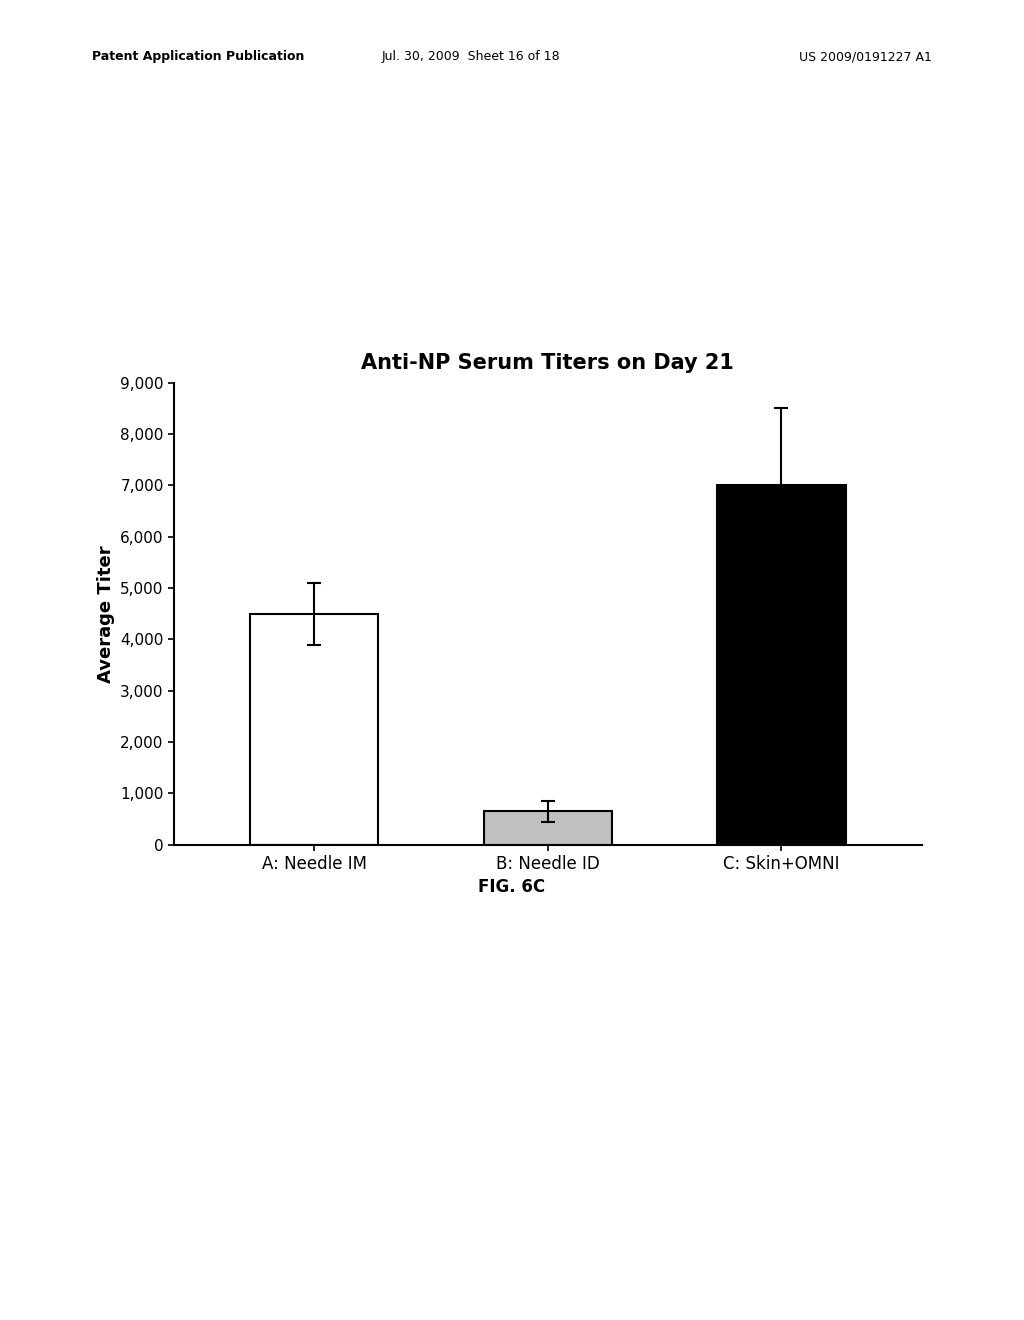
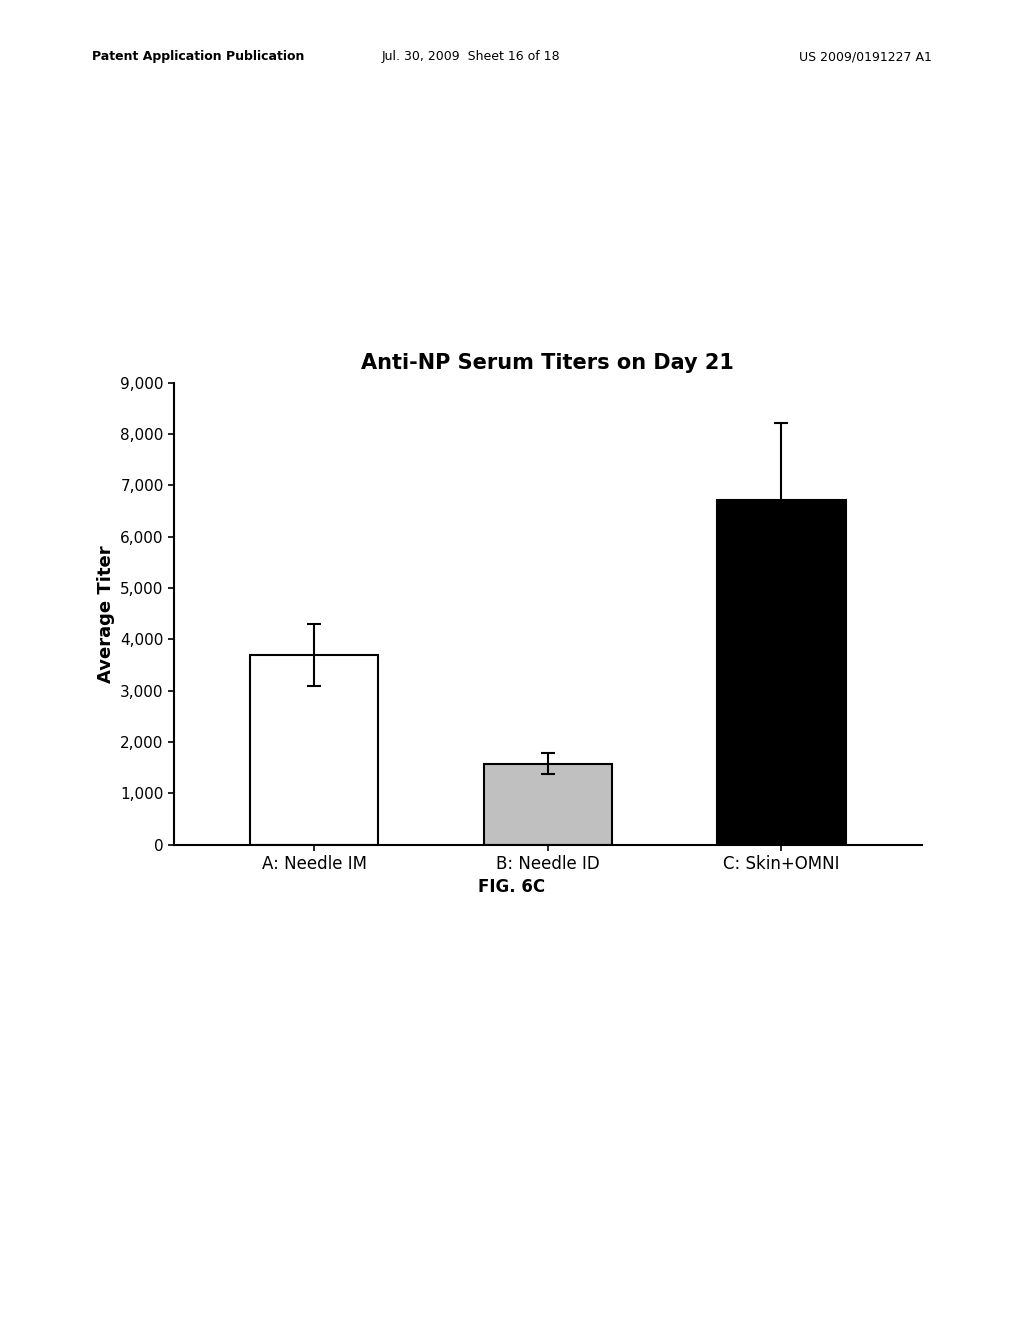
A: Needle IM: 4,500 -> 3,700
B: Needle ID: 650 -> 1,580
C: Skin+OMNI: 7,000 -> 6,720
